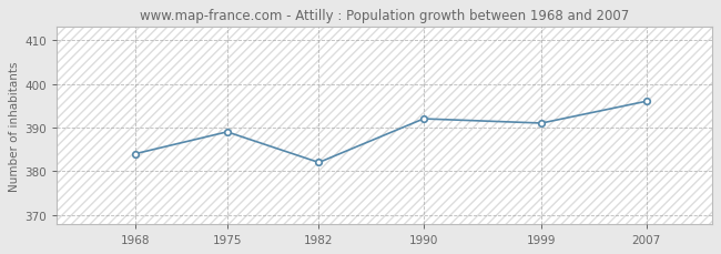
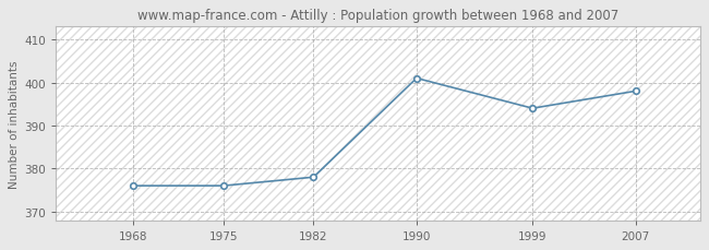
1968: 384 -> 376
1975: 389 -> 376
1982: 382 -> 378
1990: 392 -> 401
1999: 391 -> 394
2007: 396 -> 398
